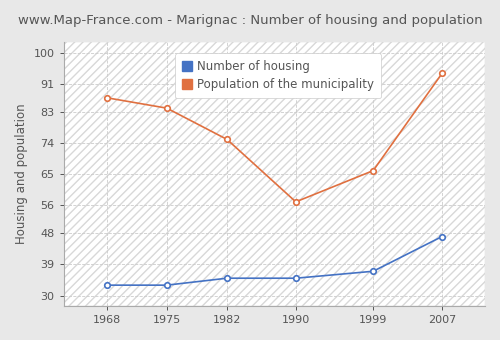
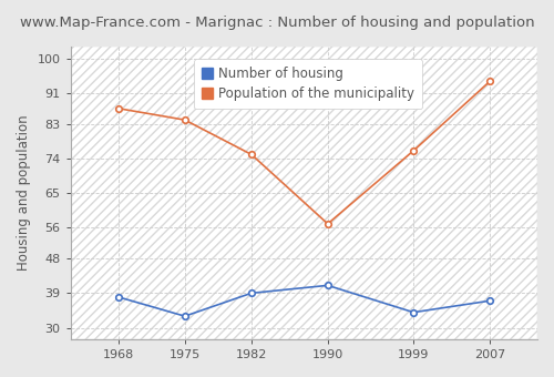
Number of housing/1968: 33 -> 38
Number of housing/1982: 35 -> 39
Number of housing/1990: 35 -> 41
Number of housing/1999: 37 -> 34
Population of the municipality/1999: 66 -> 76
Number of housing/2007: 47 -> 37
